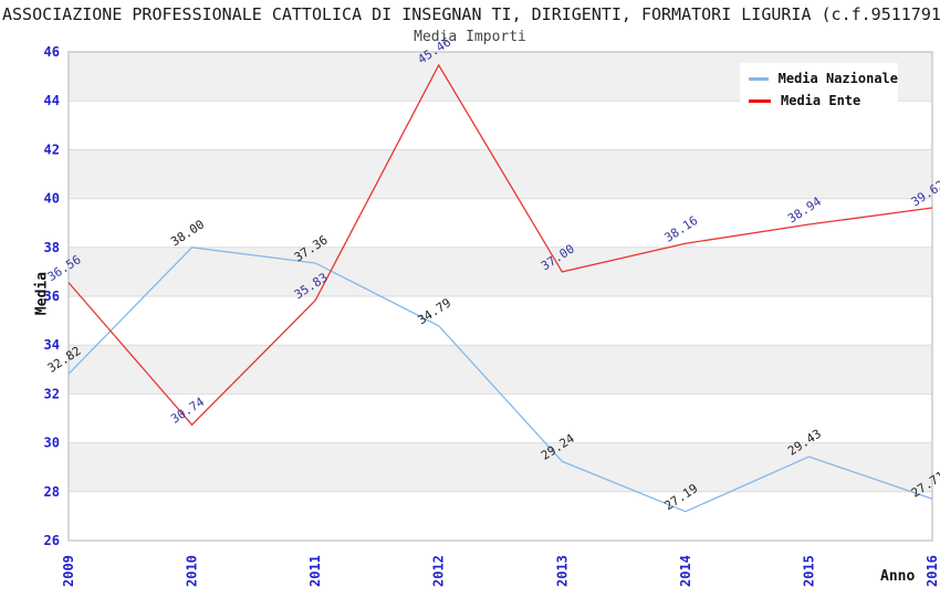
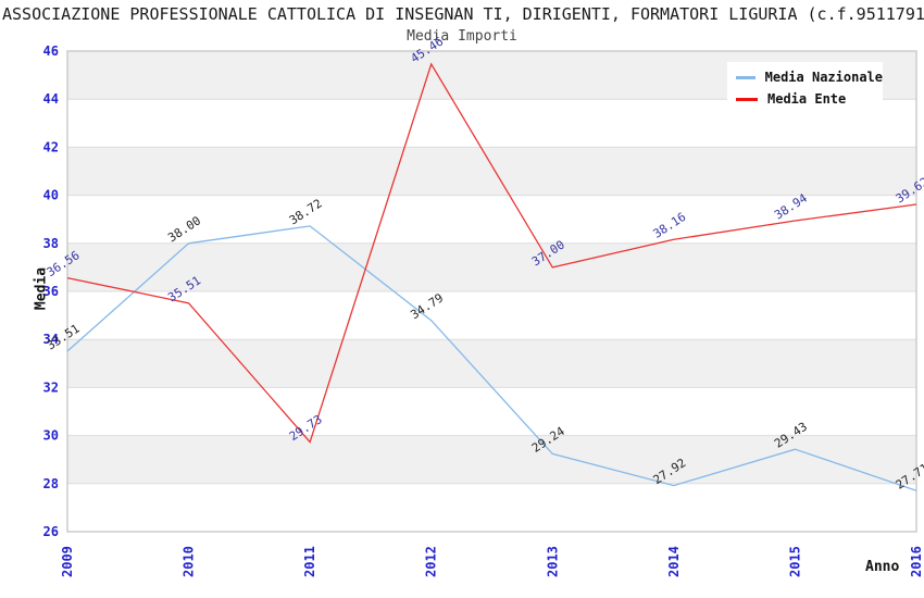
Media Nazionale/2009: 32.82 -> 33.51
Media Ente/2010: 30.74 -> 35.51
Media Nazionale/2011: 37.36 -> 38.72
Media Ente/2011: 35.83 -> 29.73
Media Nazionale/2014: 27.19 -> 27.92
